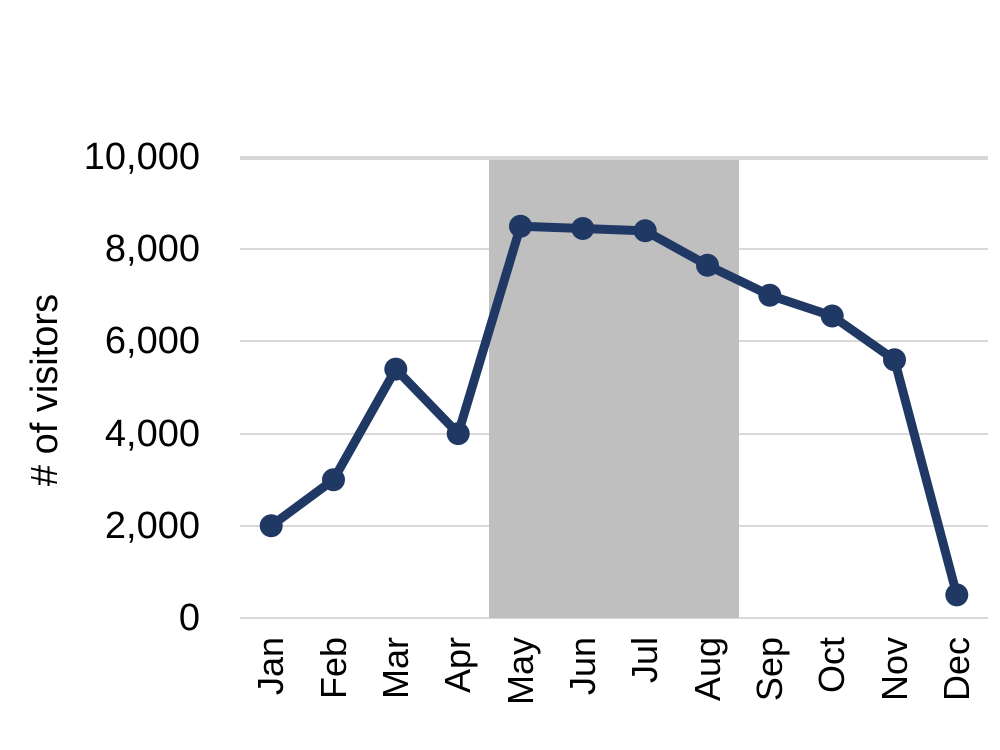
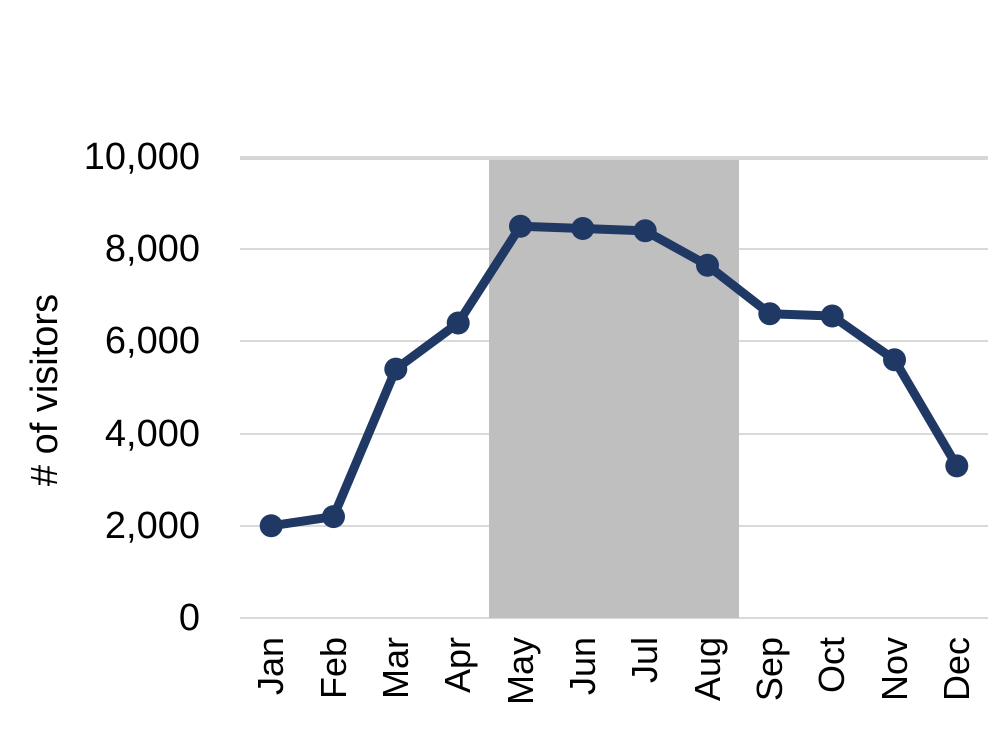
Feb: 3000 -> 2200
Apr: 4000 -> 6400
Sep: 7000 -> 6600
Dec: 500 -> 3300
